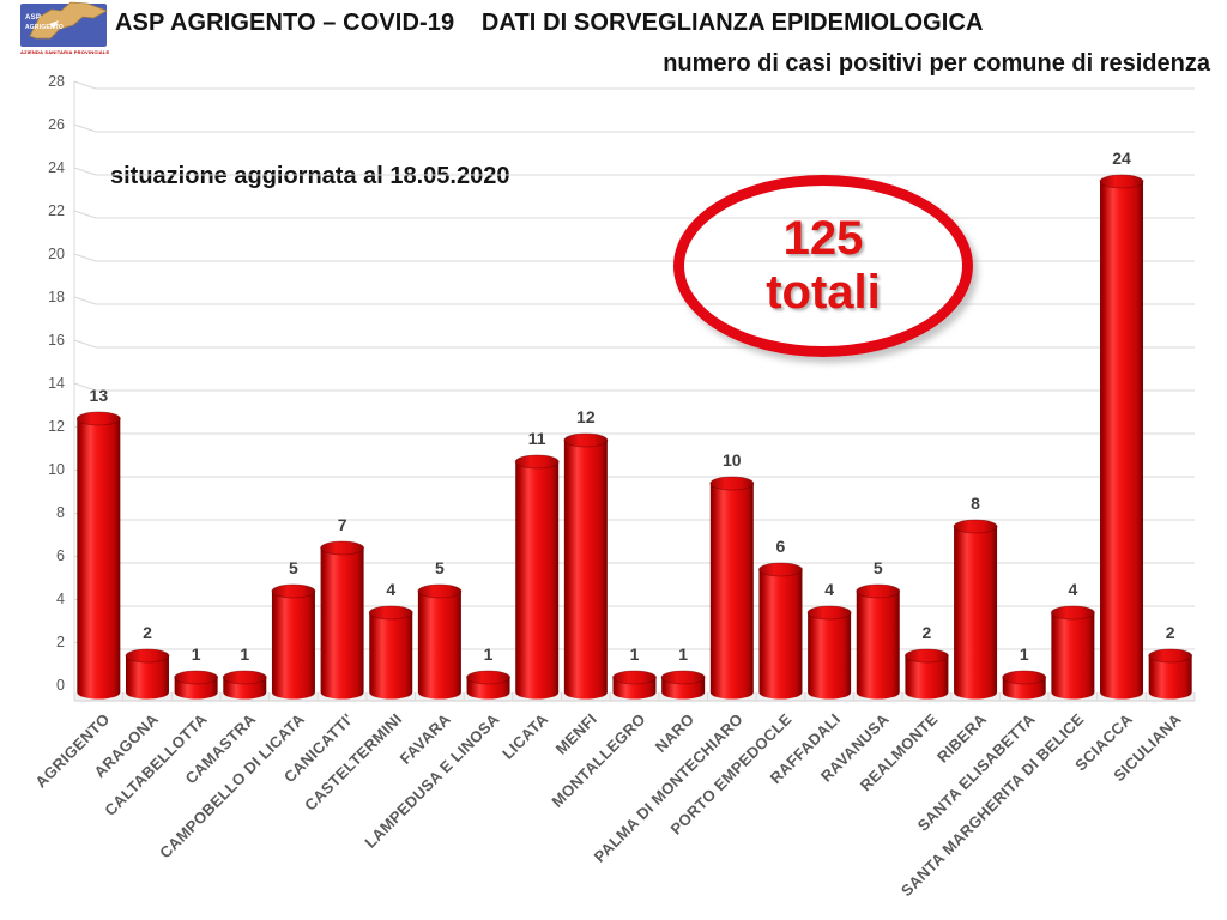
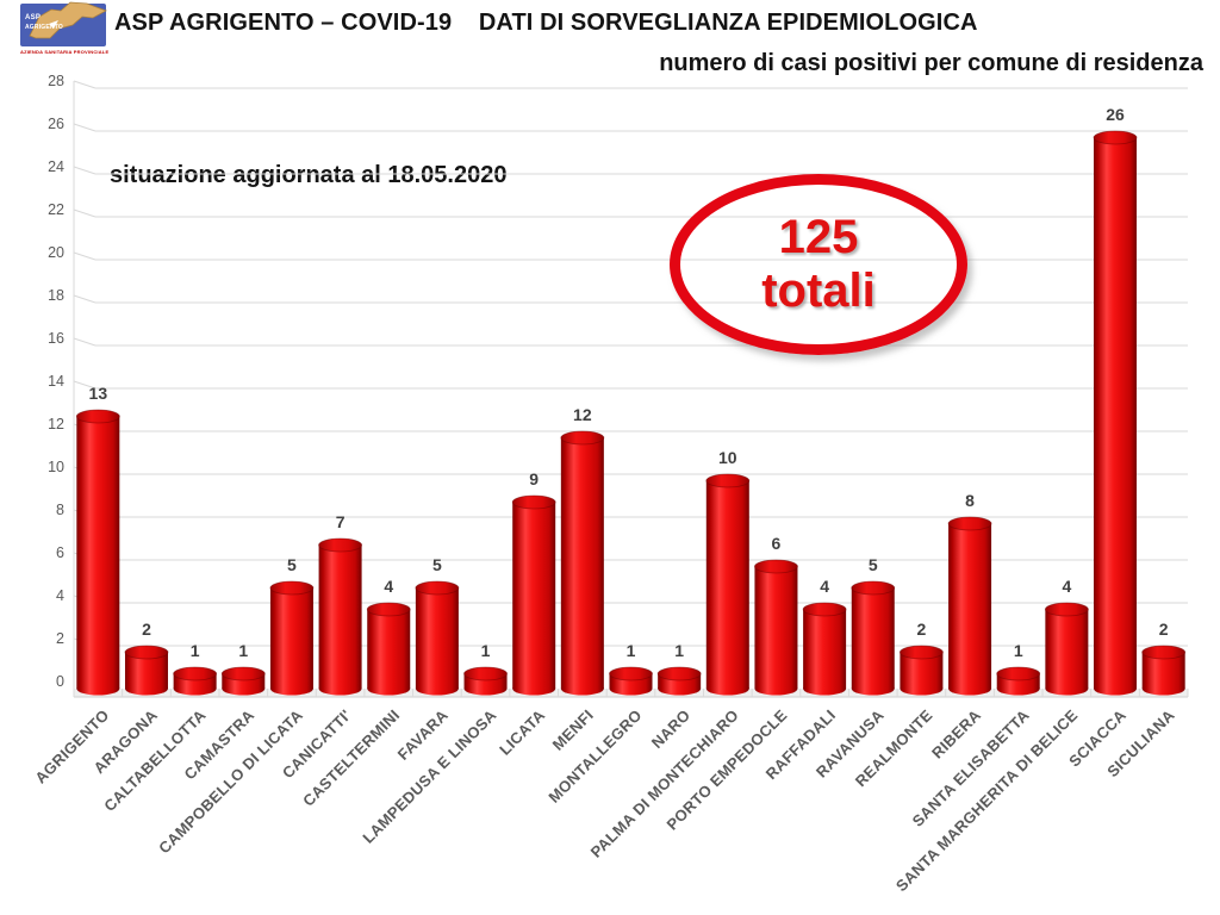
LICATA: 11 -> 9
SCIACCA: 24 -> 26
